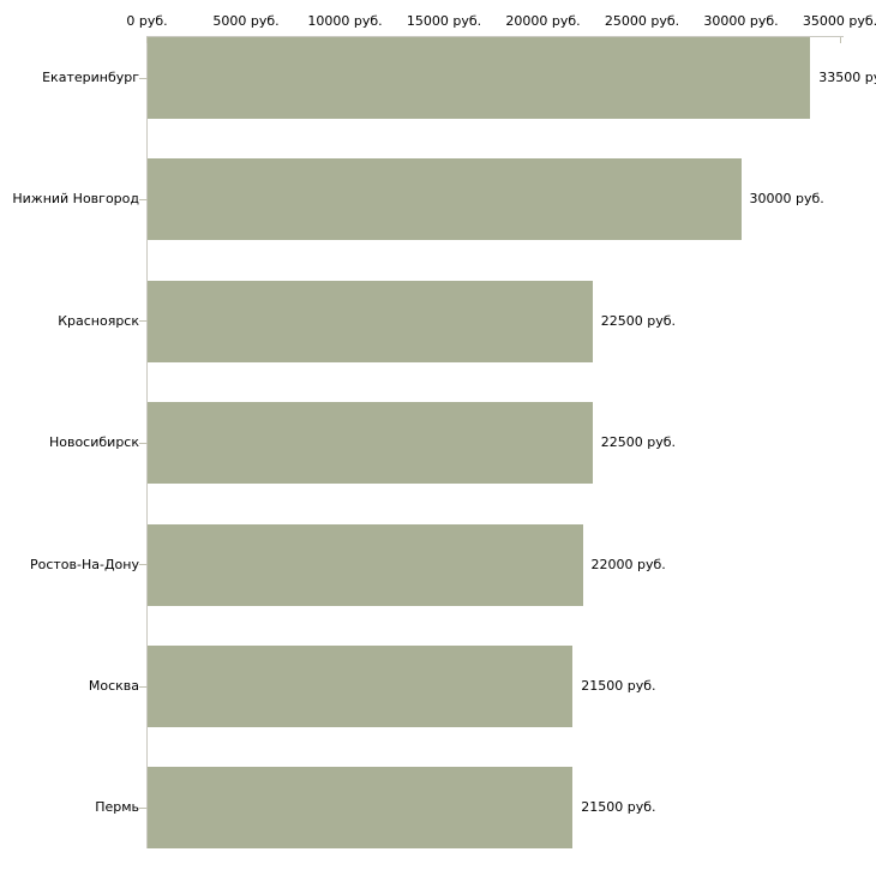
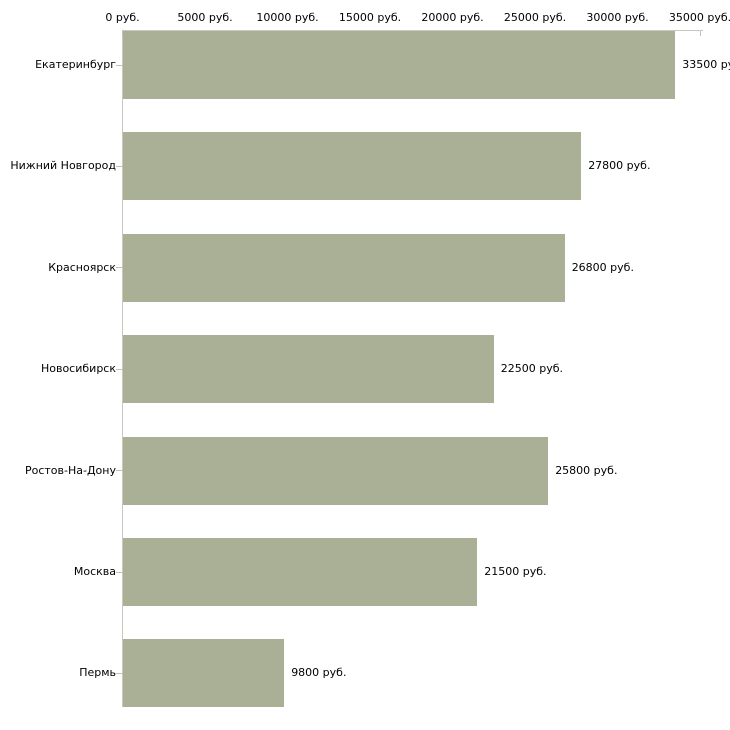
Нижний Новгород: 30000 -> 27800
Красноярск: 22500 -> 26800
Ростов-На-Дону: 22000 -> 25800
Пермь: 21500 -> 9800
